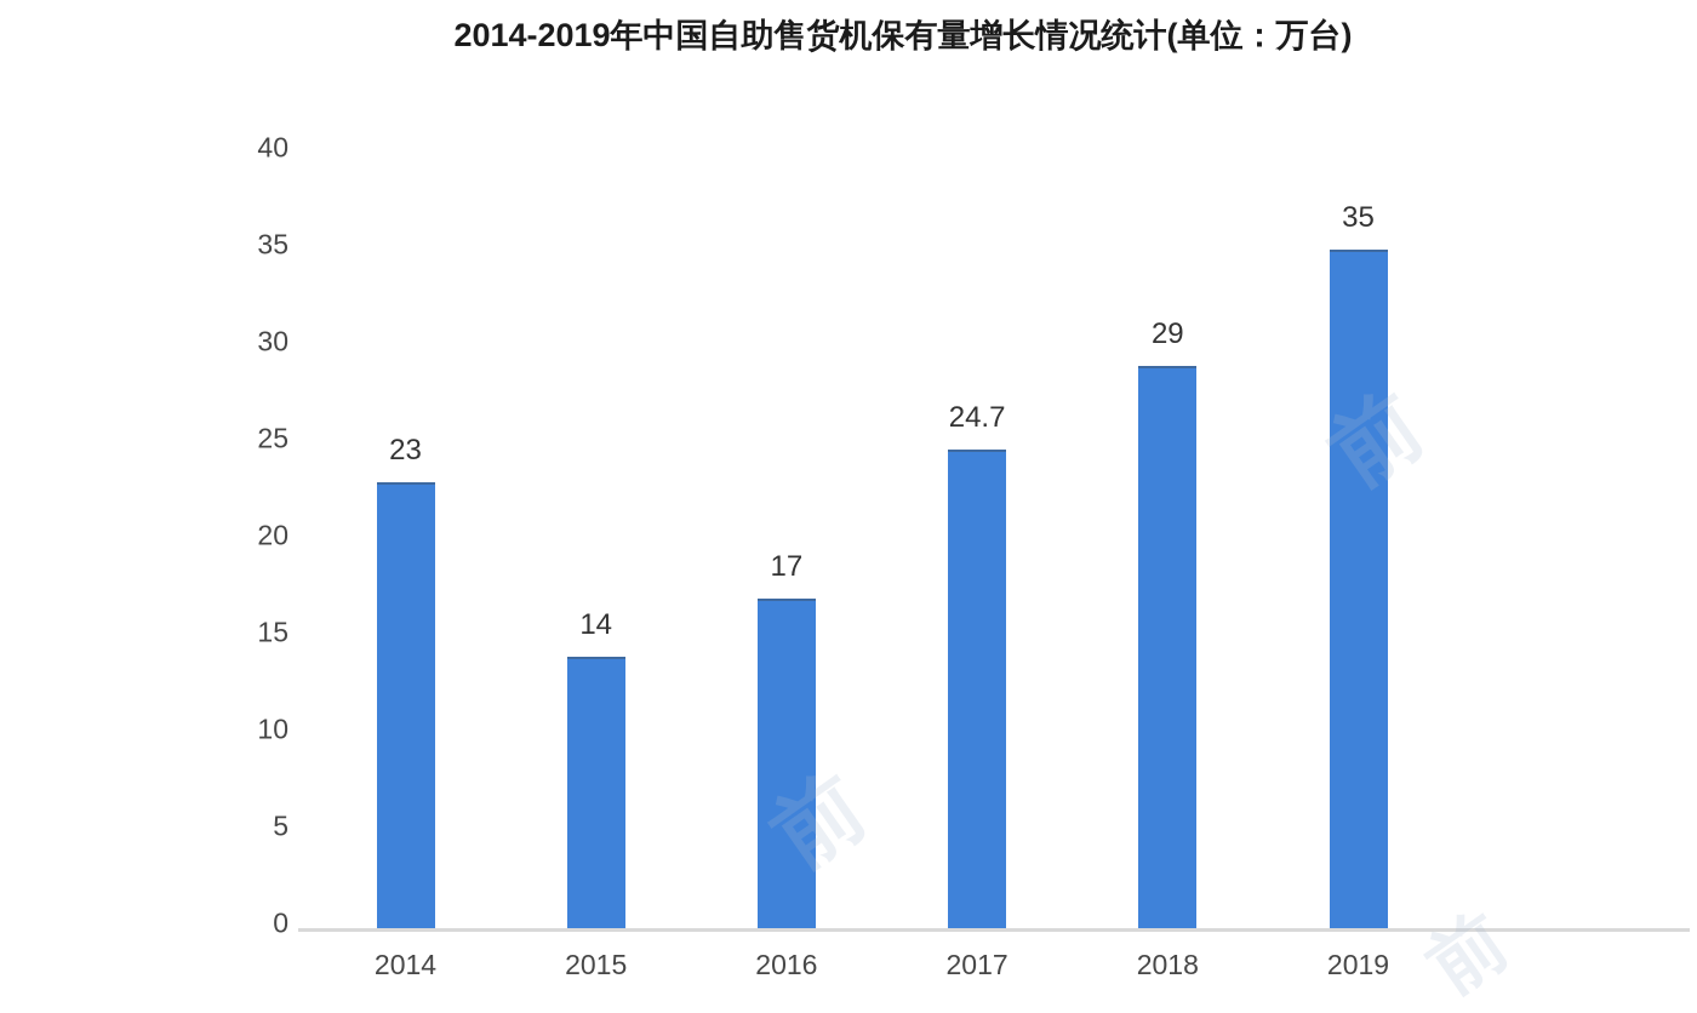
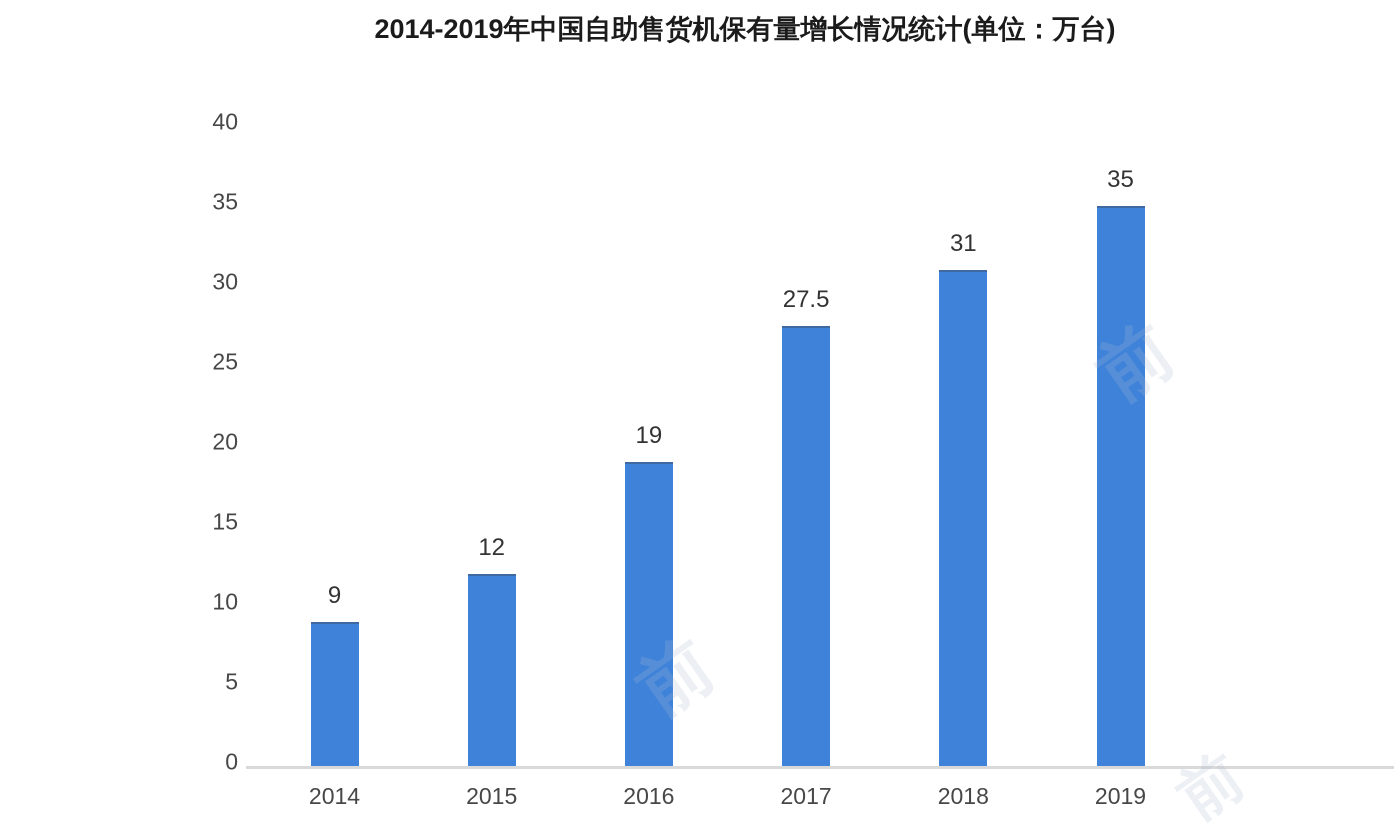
2014: 23 -> 9
2015: 14 -> 12
2016: 17 -> 19
2017: 24.7 -> 27.5
2018: 29 -> 31
